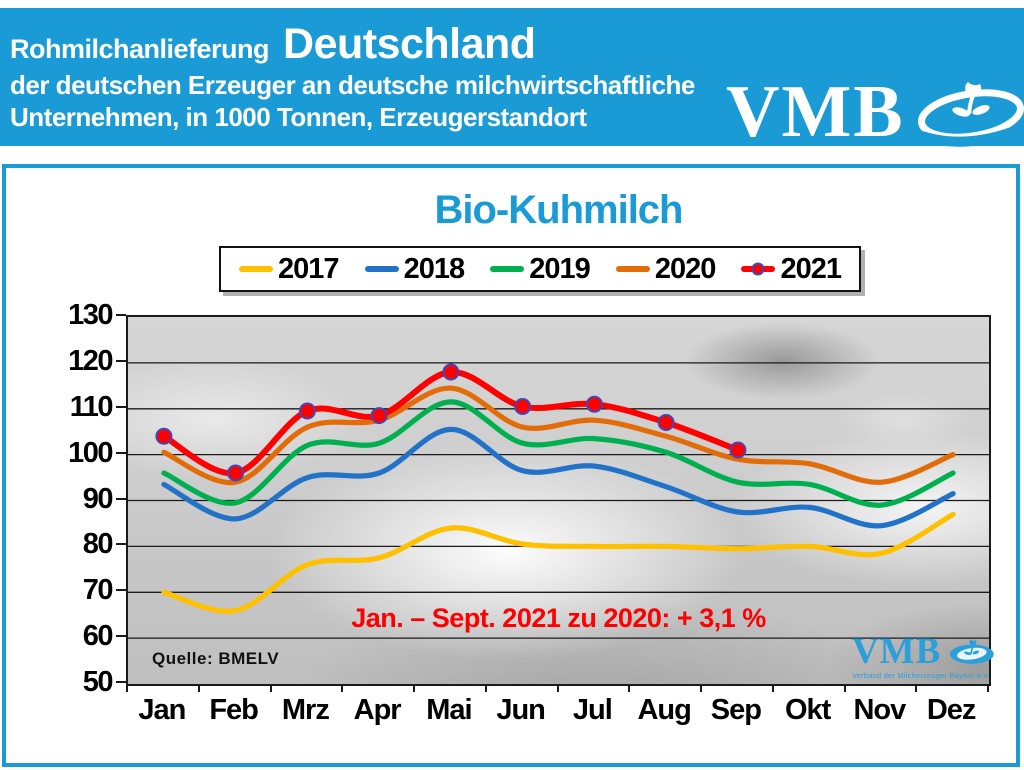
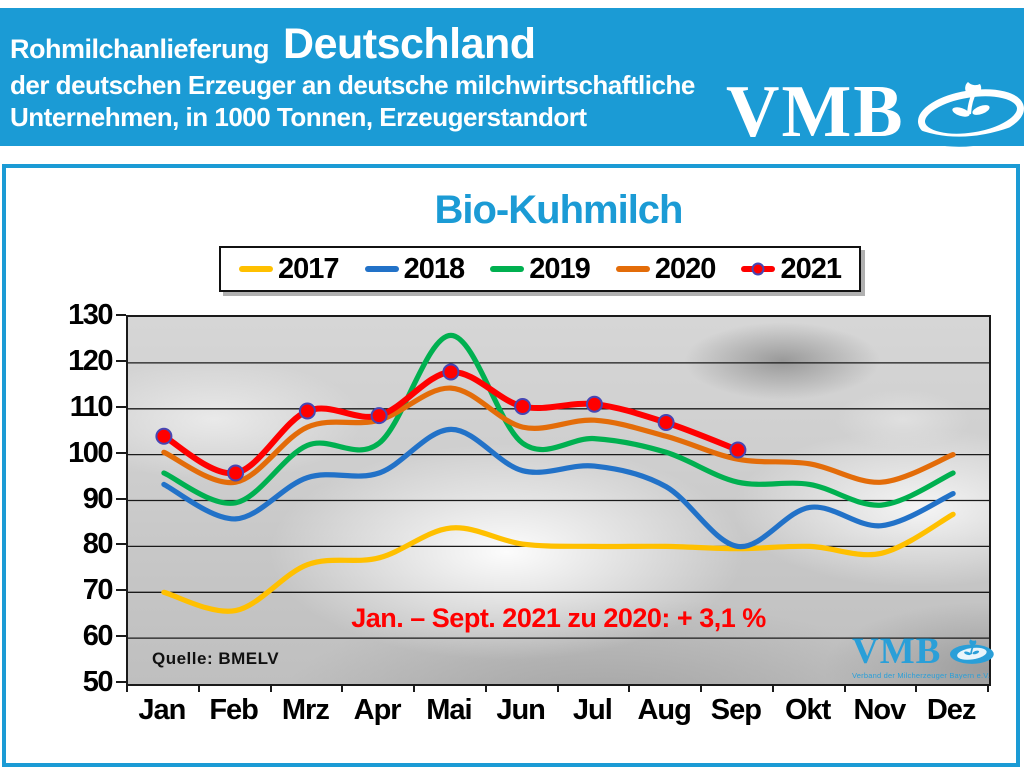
2019/Mai: 112 -> 126
2018/Sep: 88 -> 80
